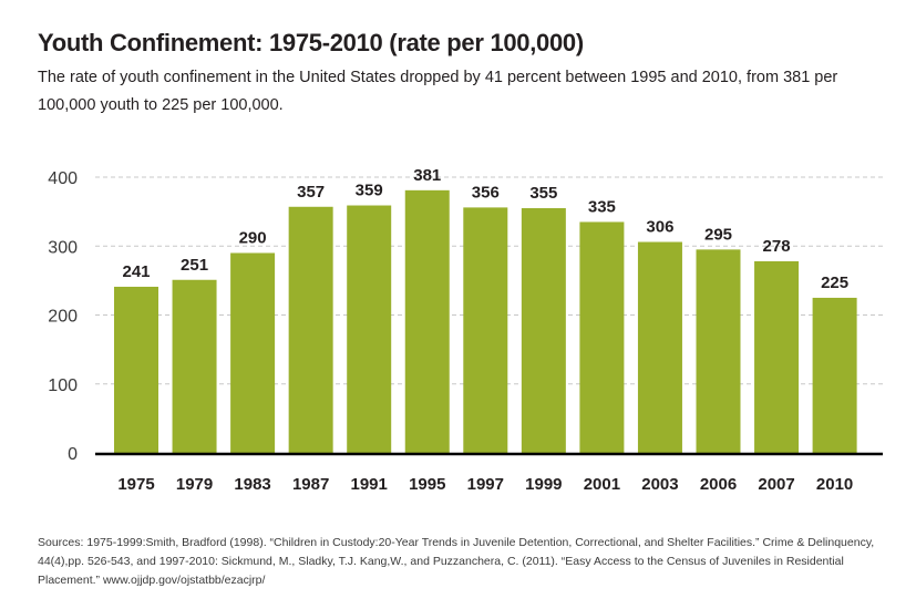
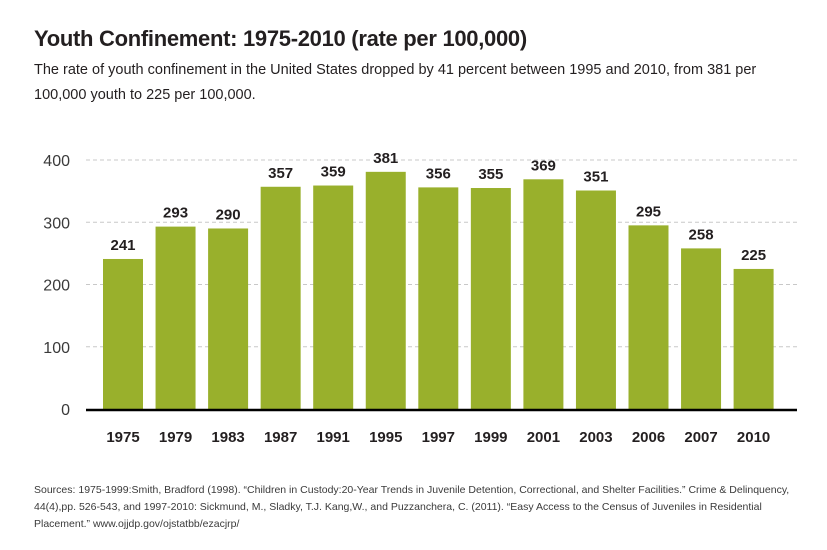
1979: 251 -> 293
2001: 335 -> 369
2003: 306 -> 351
2007: 278 -> 258
